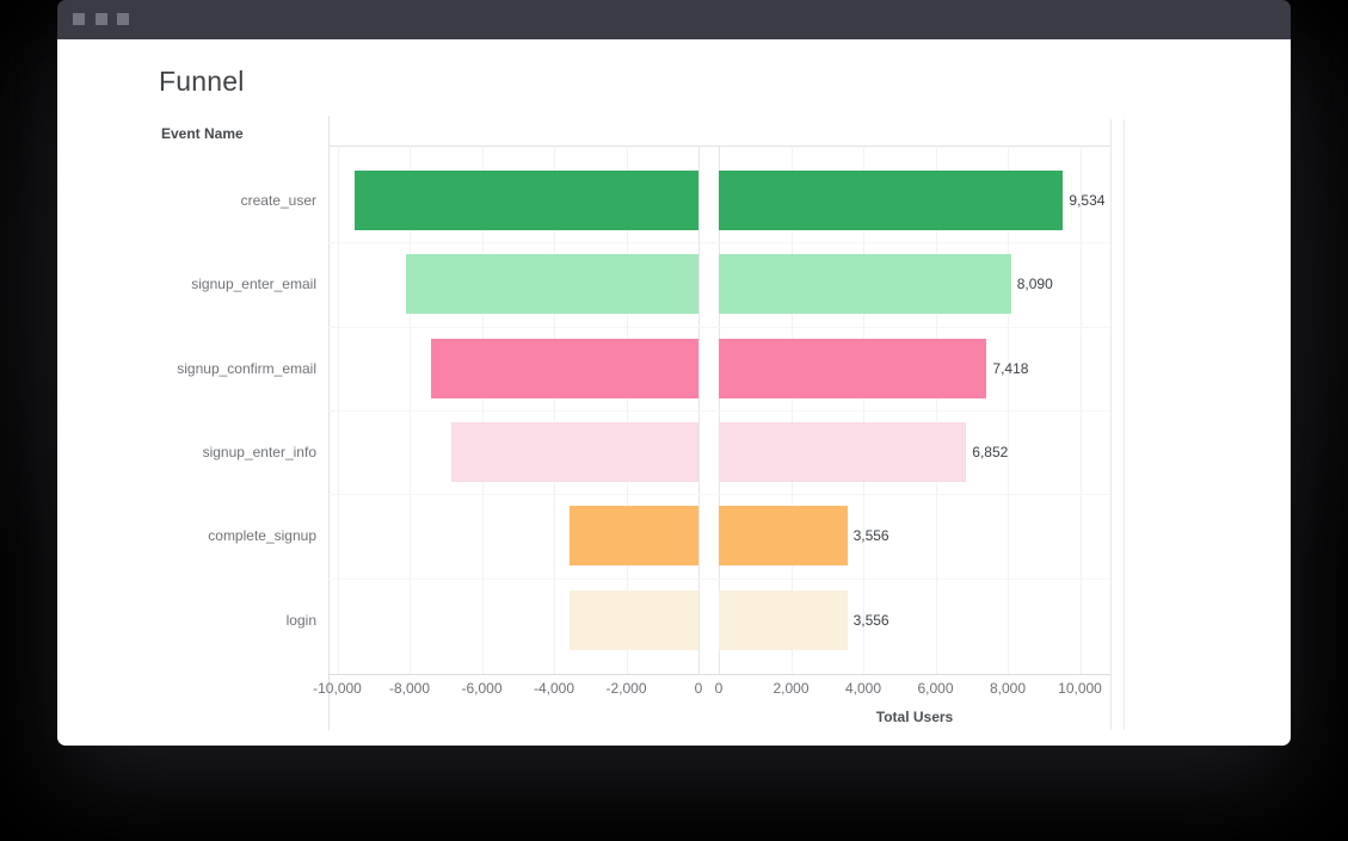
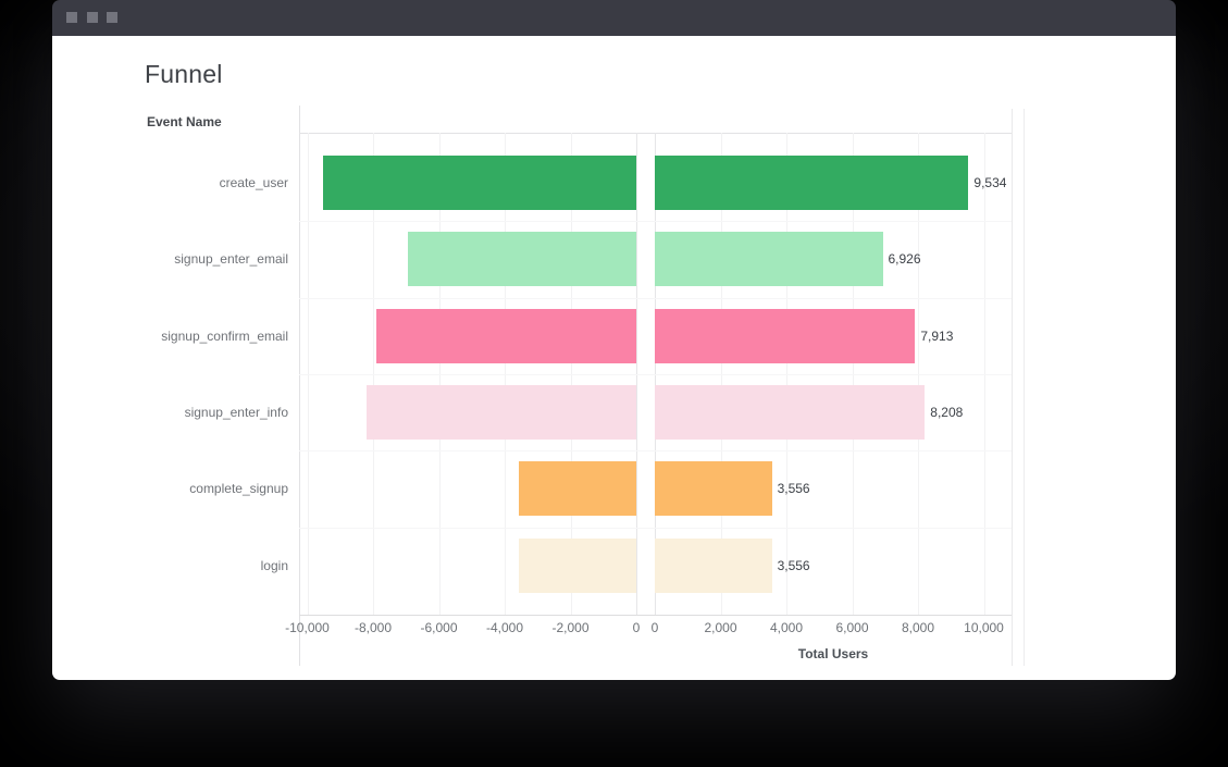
signup_enter_email: 8,090 -> 6,926
signup_confirm_email: 7,418 -> 7,913
signup_enter_info: 6,852 -> 8,208
